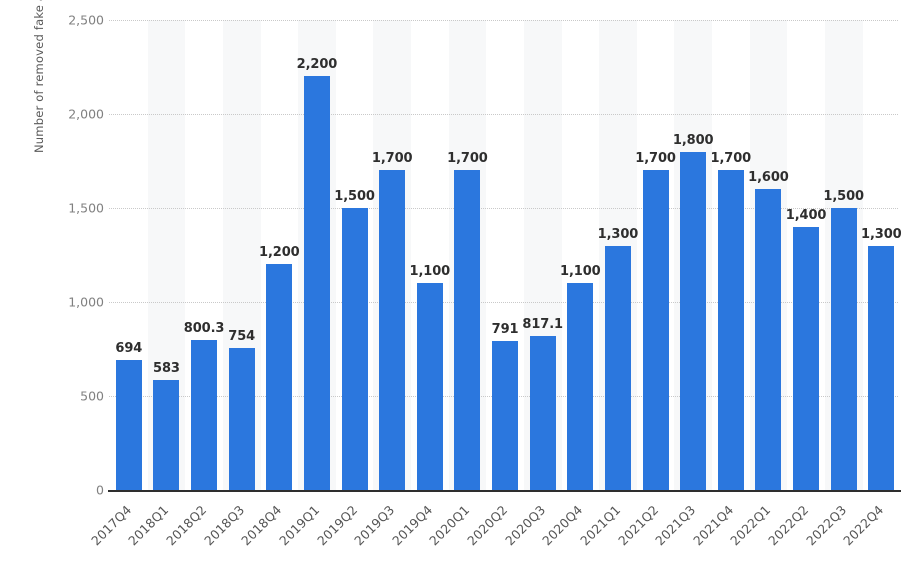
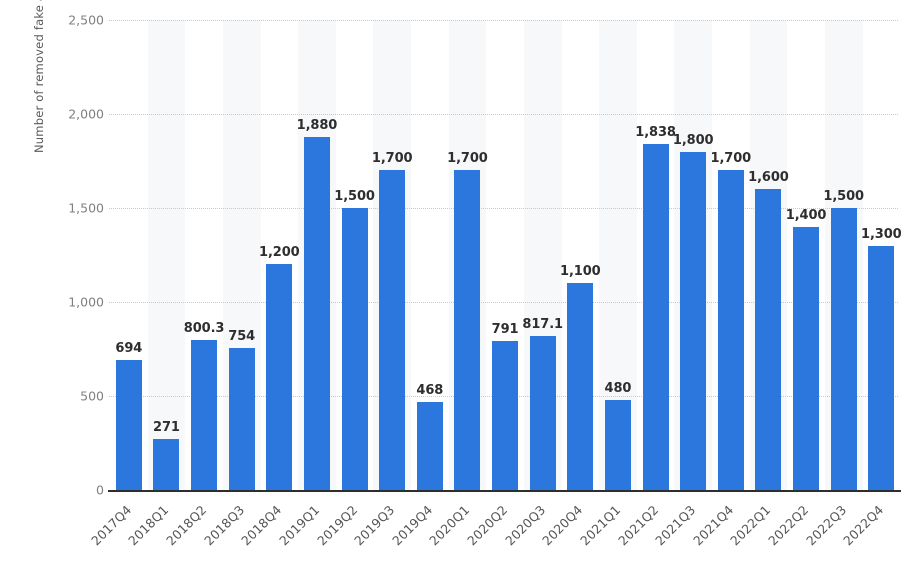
2018Q1: 583 -> 271
2019Q1: 2,200 -> 1,880
2019Q4: 1,100 -> 468
2021Q1: 1,300 -> 480
2021Q2: 1,700 -> 1,838
